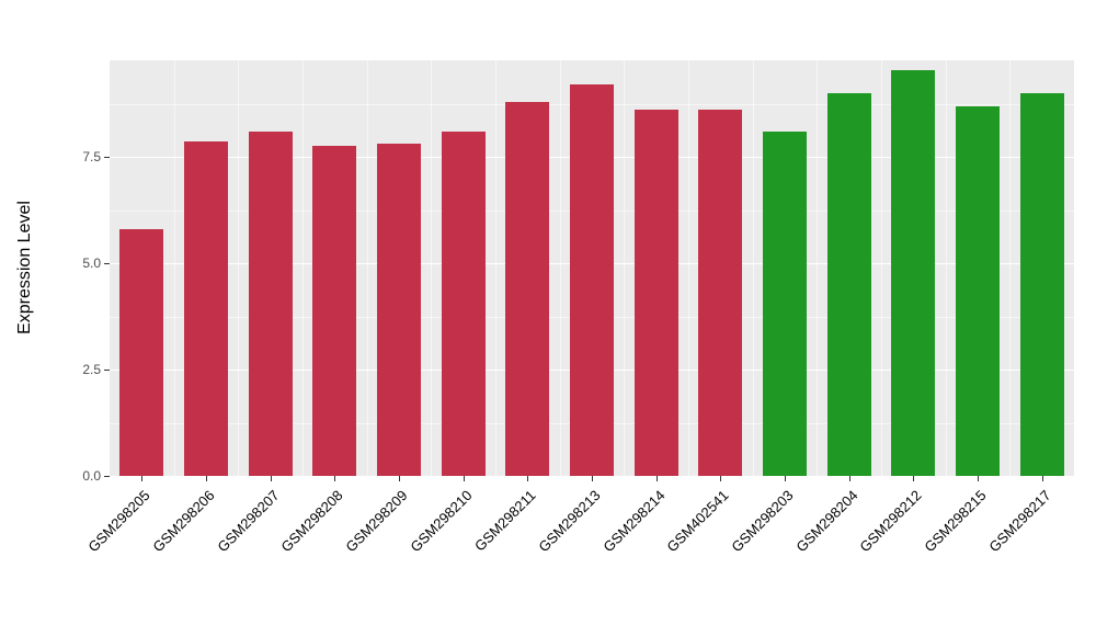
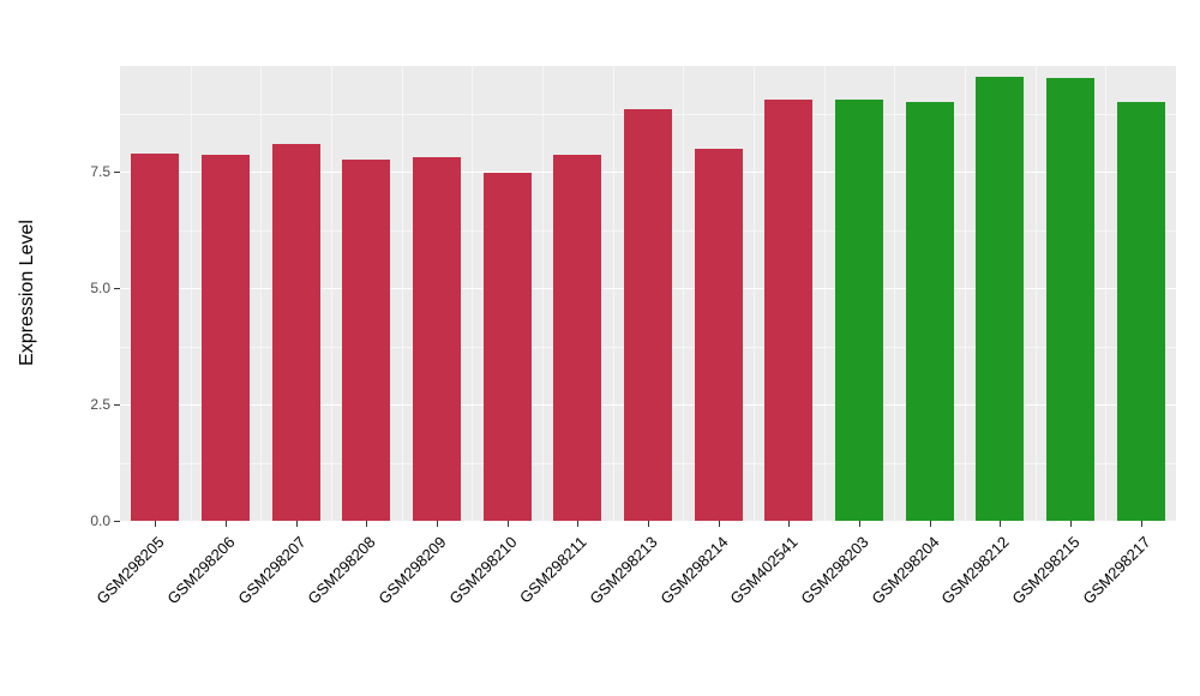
GSM298205: 5.8 -> 7.9
GSM298210: 8.1 -> 7.5
GSM298211: 8.8 -> 7.8
GSM298213: 9.2 -> 8.8
GSM298214: 8.6 -> 8.0
GSM402541: 8.6 -> 9.1
GSM298203: 8.1 -> 9.1
GSM298215: 8.7 -> 9.5
